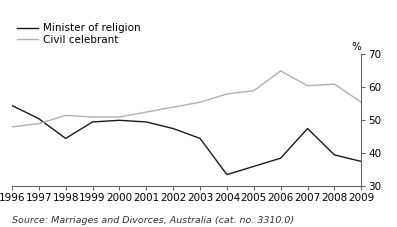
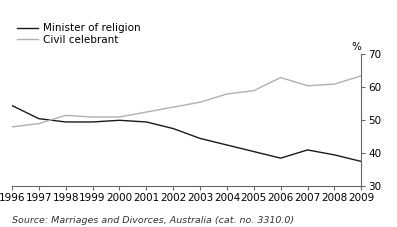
Minister of religion/1998: 44.5 -> 49.5
Minister of religion/2004: 33.5 -> 42.5
Minister of religion/2005: 36.0 -> 40.5
Civil celebrant/2006: 65.0 -> 63.0
Minister of religion/2007: 47.5 -> 41.0
Civil celebrant/2009: 55.5 -> 63.5
